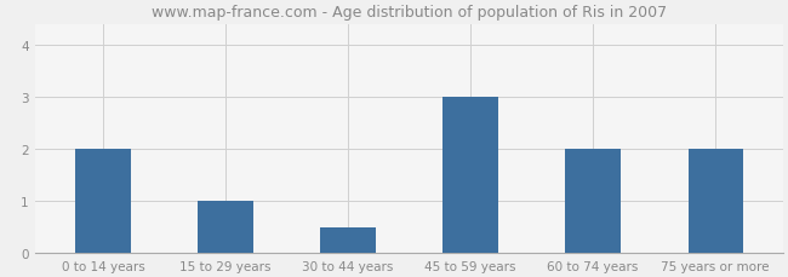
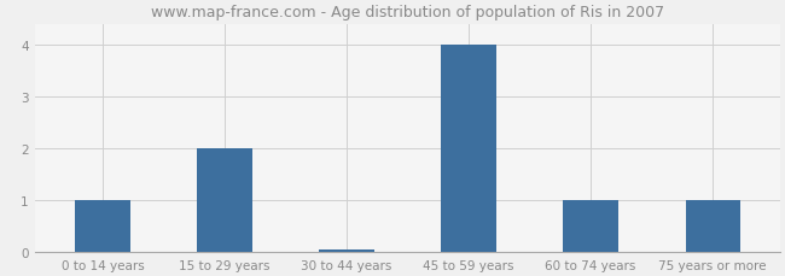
0 to 14 years: 2.00 -> 1.00
15 to 29 years: 1.00 -> 2.00
30 to 44 years: 0.50 -> 0.05
45 to 59 years: 3.00 -> 4.00
60 to 74 years: 2.00 -> 1.00
75 years or more: 2.00 -> 1.00
